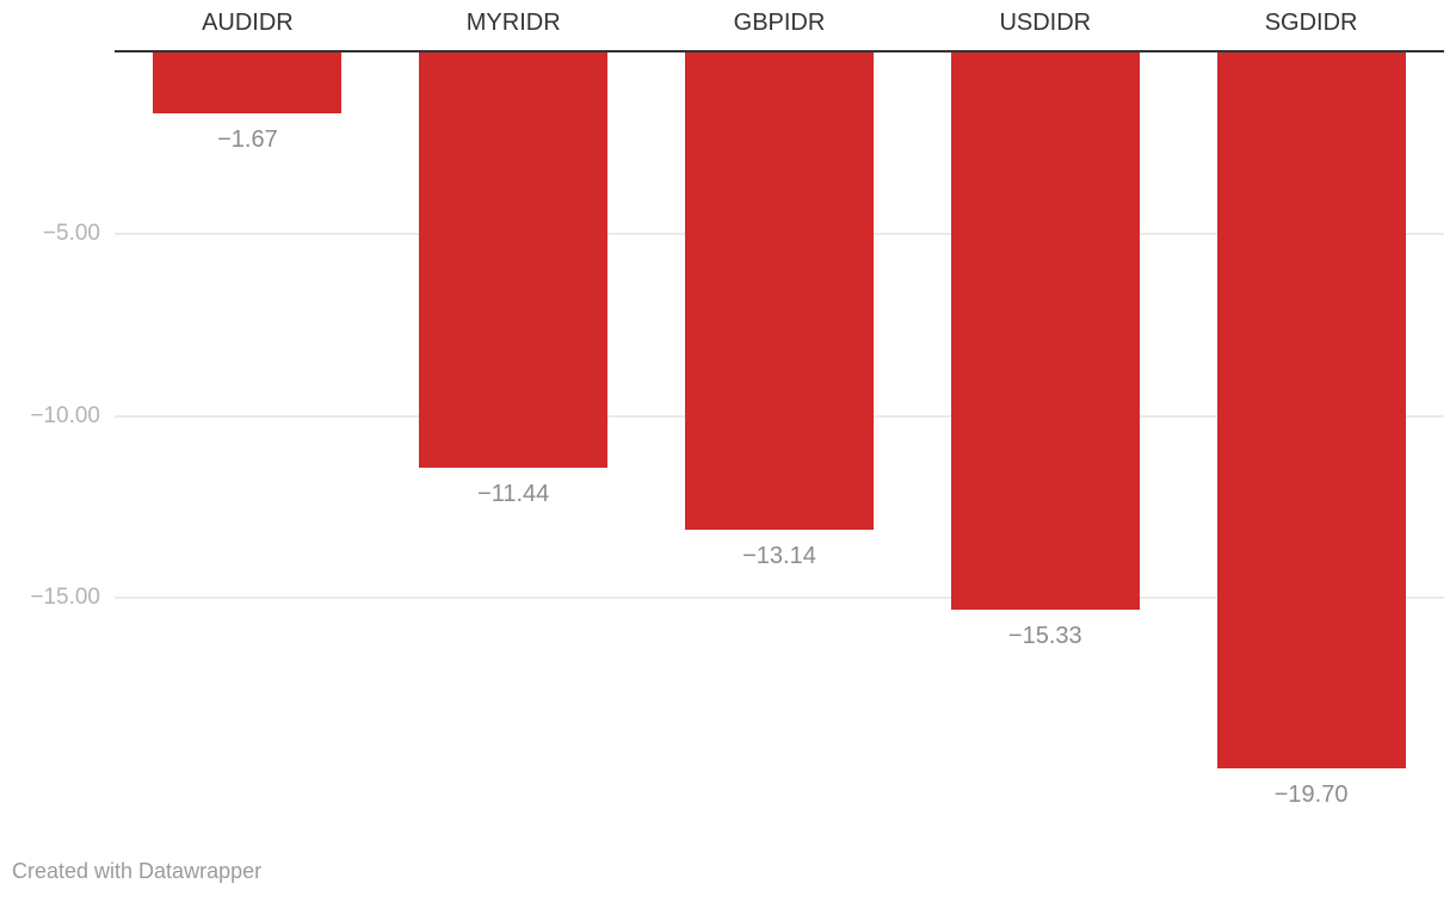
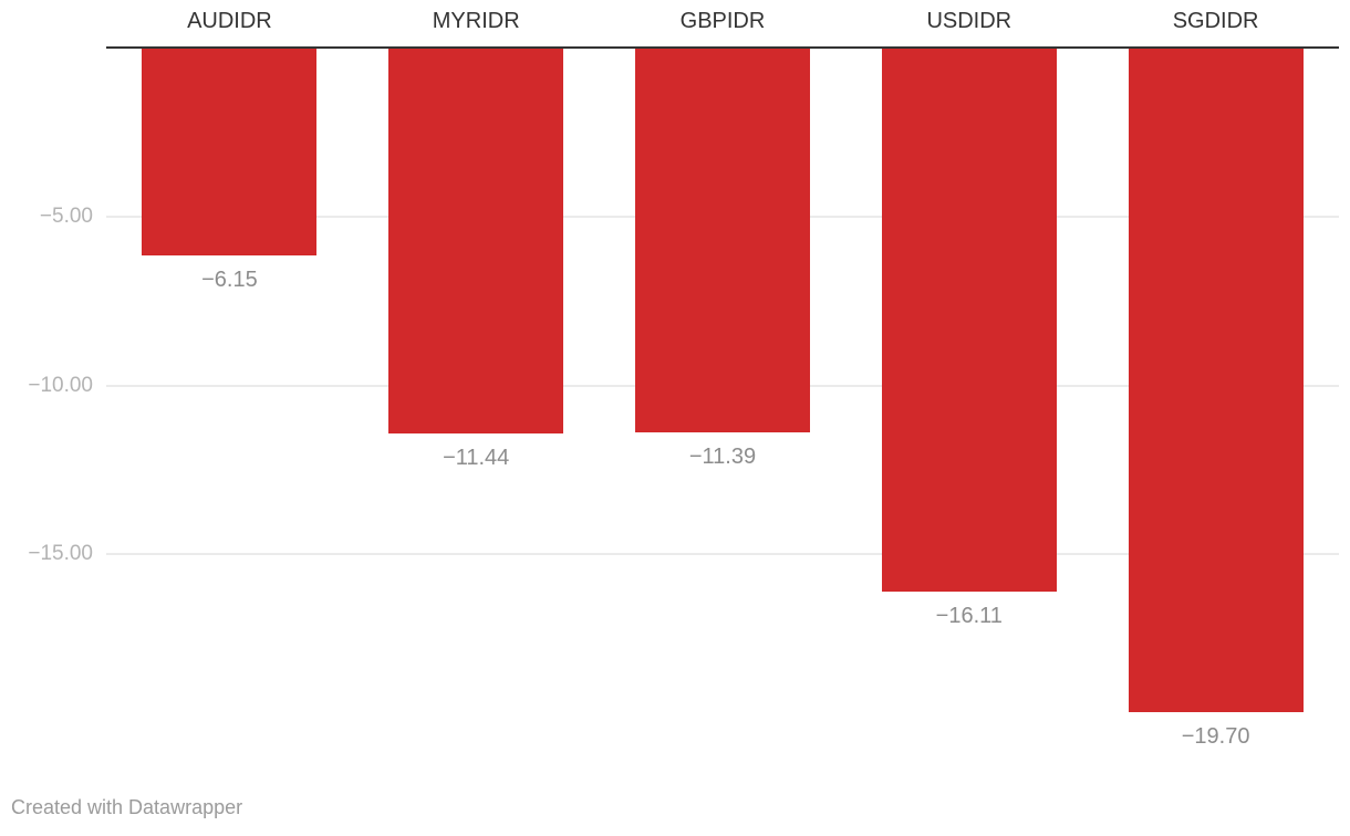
AUDIDR: −1.67 -> −6.15
GBPIDR: −13.14 -> −11.39
USDIDR: −15.33 -> −16.11
